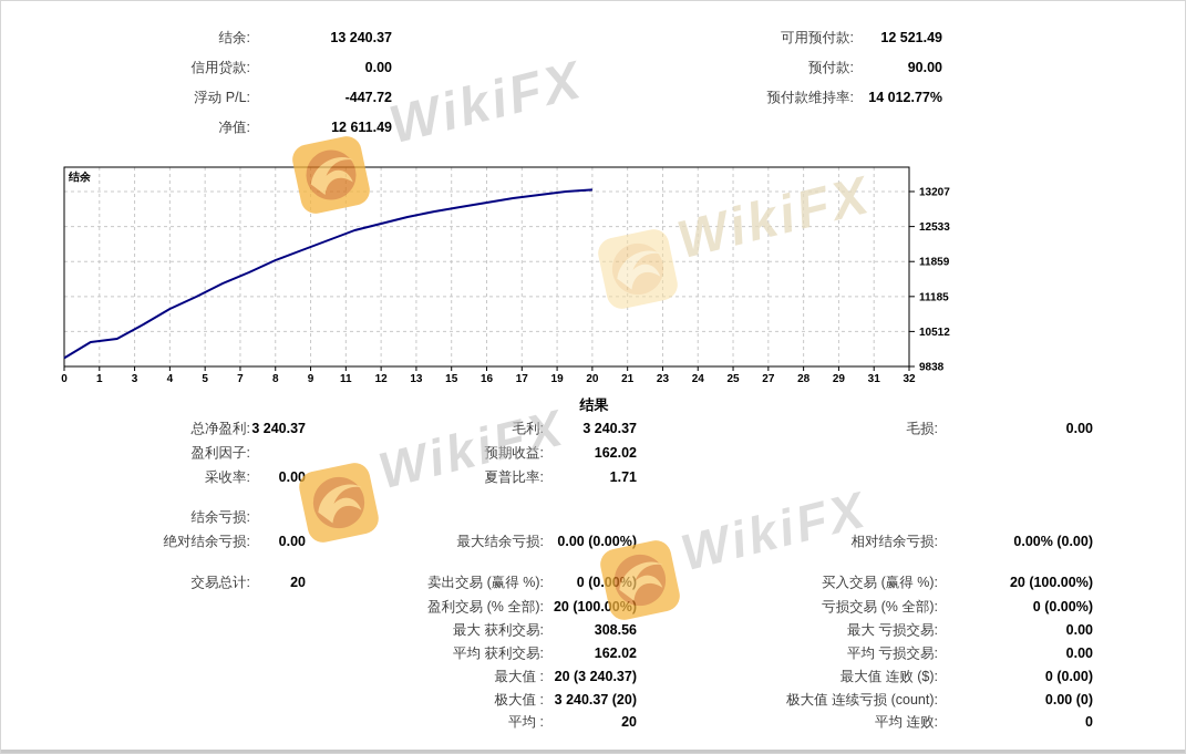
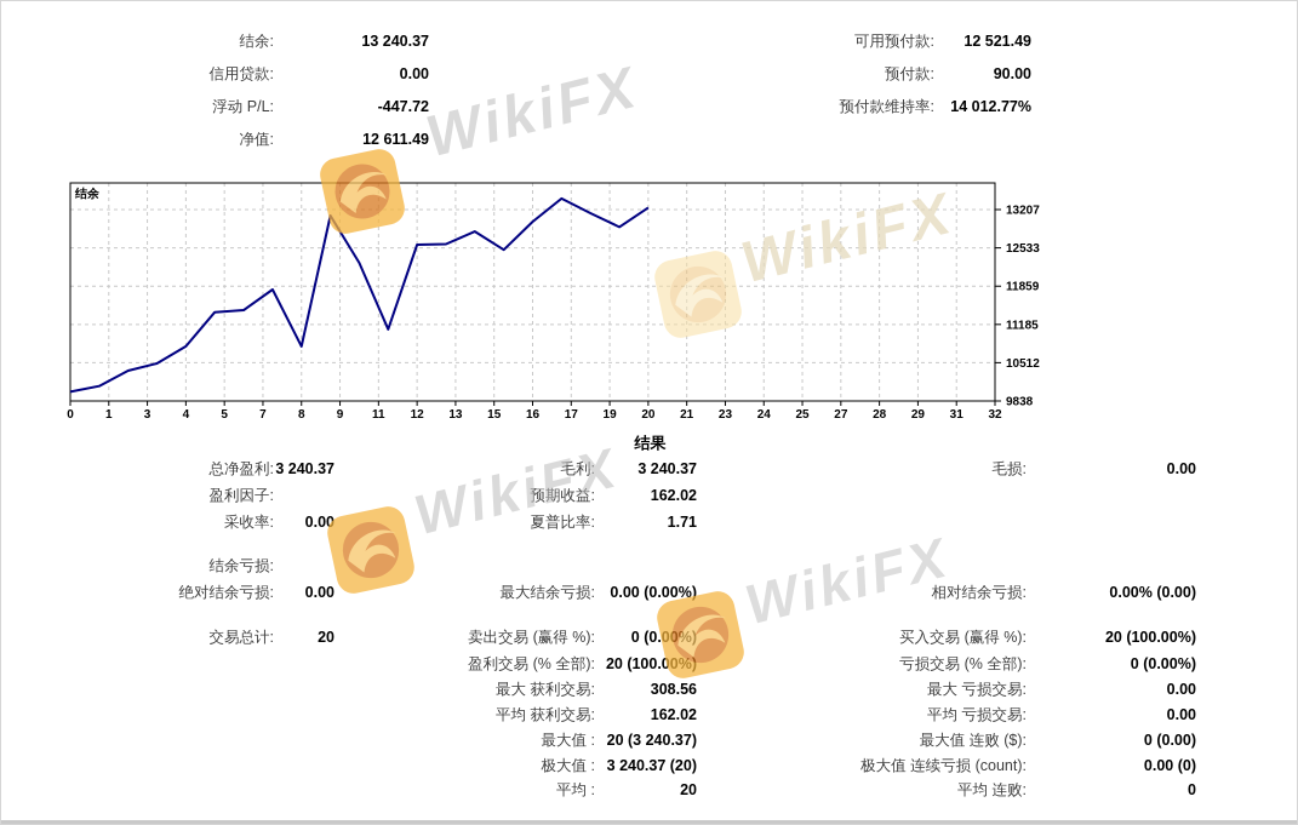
1: 10300 -> 10100
3: 10600 -> 10500
4: 10900 -> 10800
5: 11200 -> 11400
7: 11600 -> 11800
8: 11900 -> 10800
9: 12100 -> 13100
11: 12500 -> 11100
13: 12700 -> 12600
15: 12900 -> 12500
17: 13100 -> 13400
19: 13200 -> 12900
